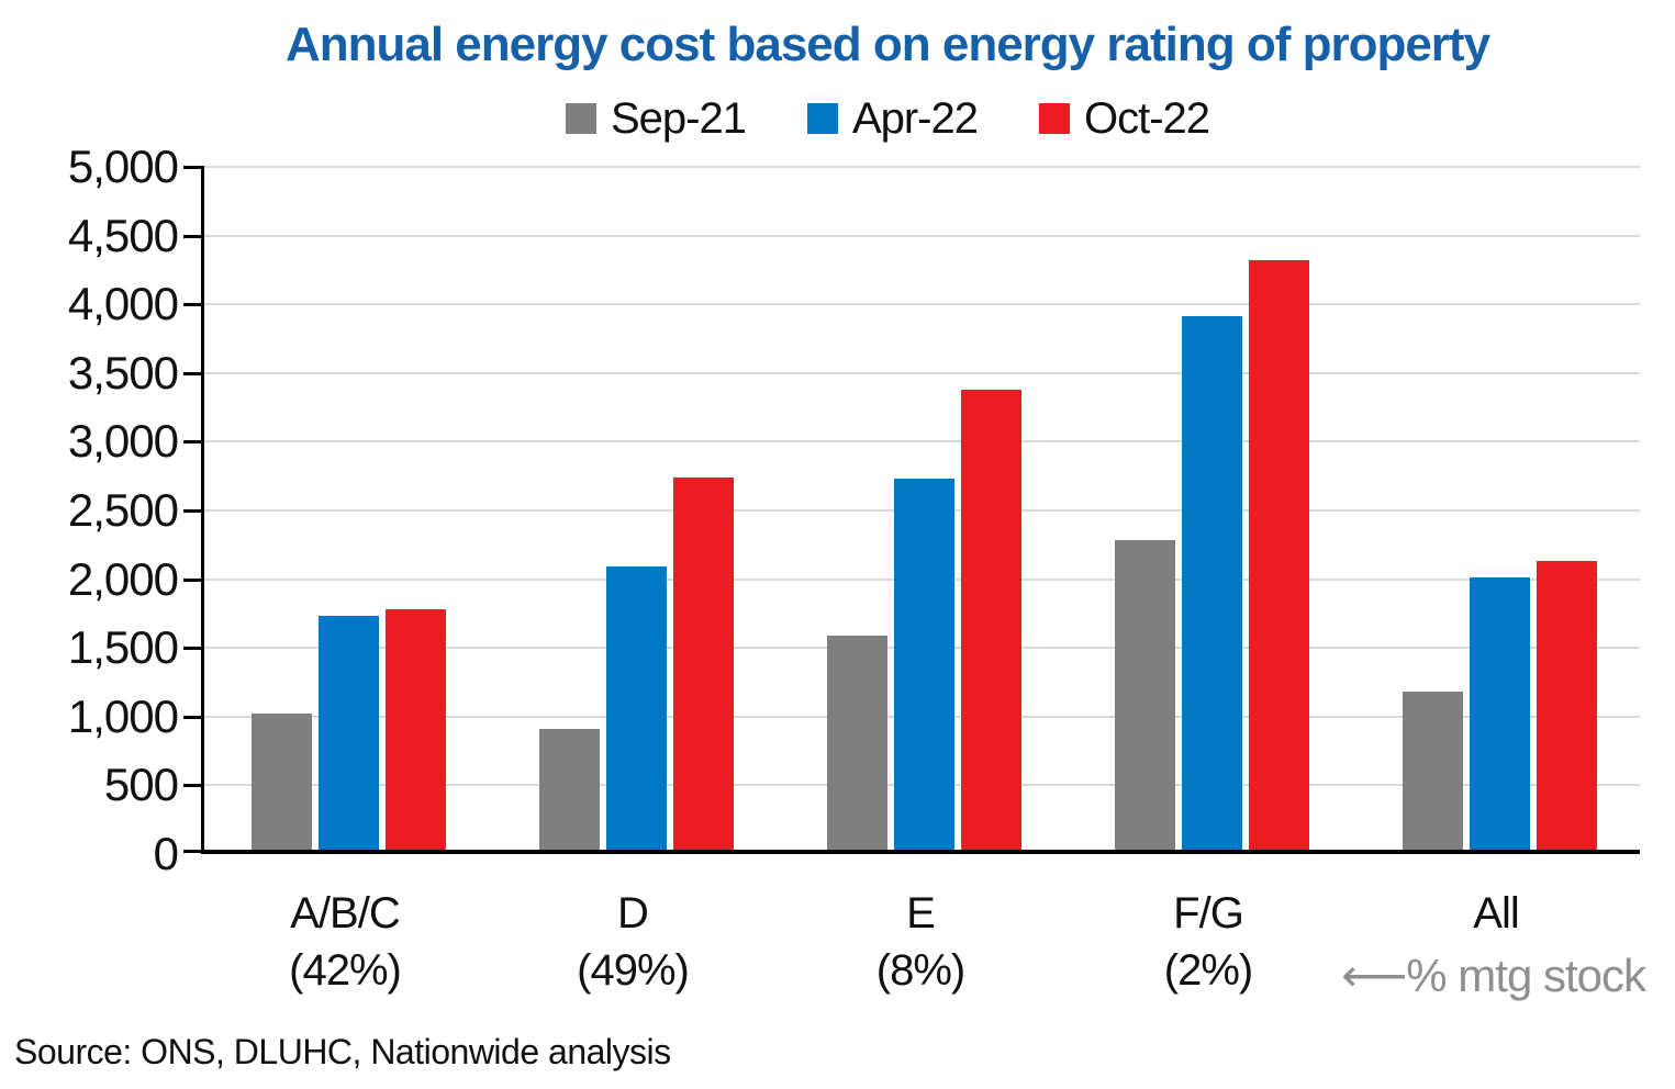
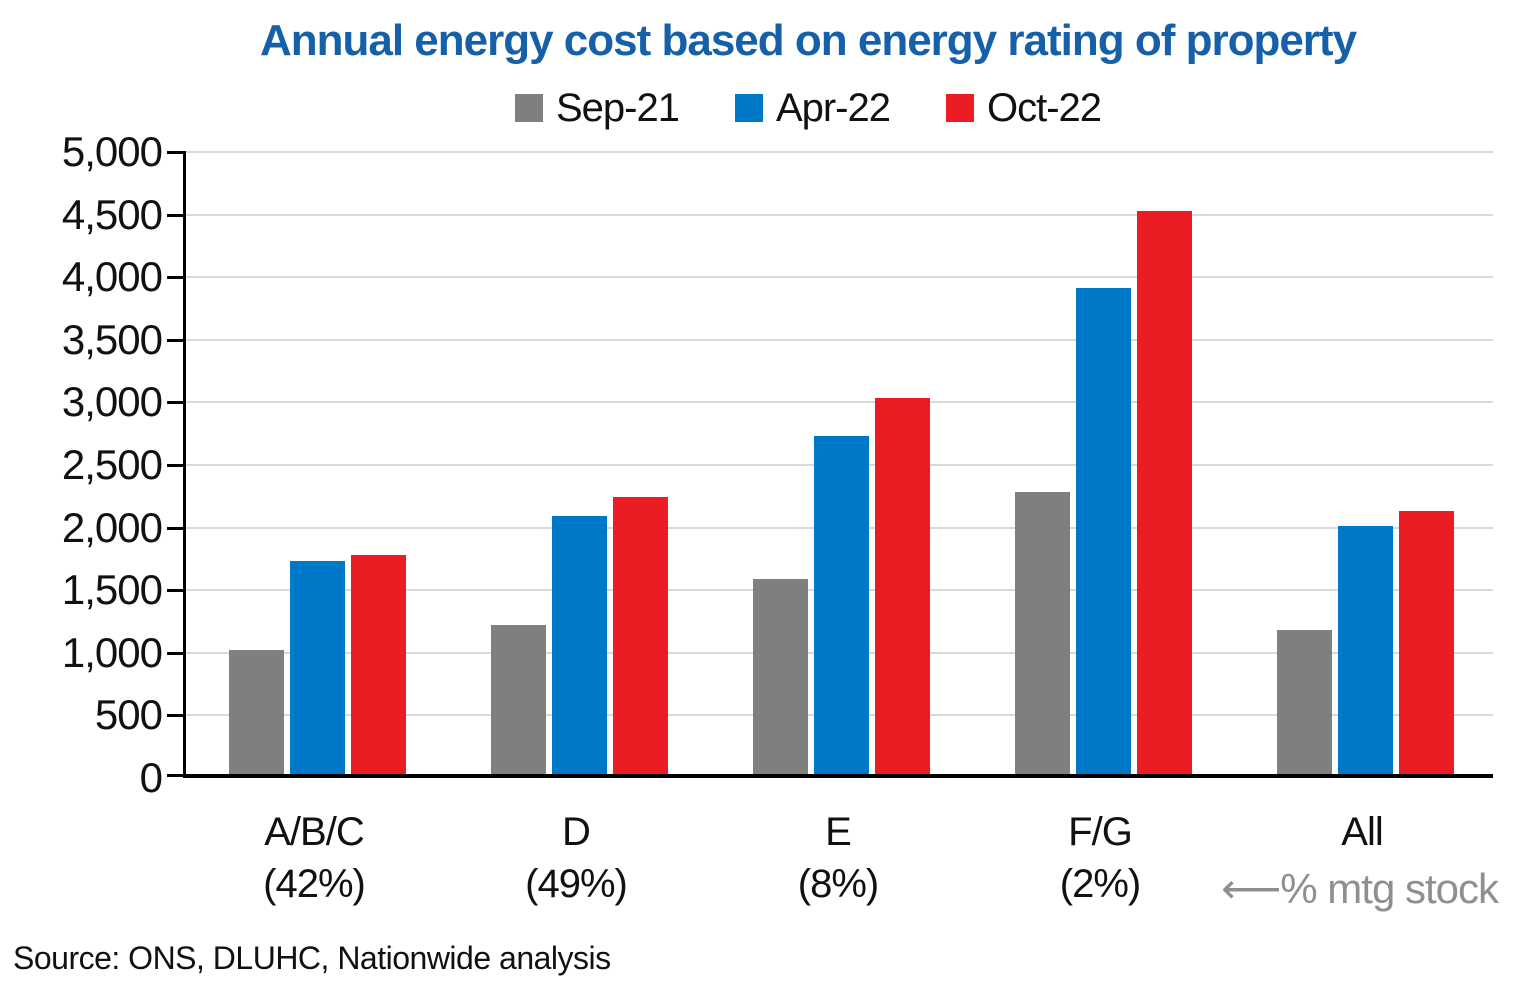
Sep-21/D (49%): 880 -> 1190
Oct-22/D (49%): 2710 -> 2210
Oct-22/E (8%): 3350 -> 3000
Oct-22/F/G (2%): 4290 -> 4500
